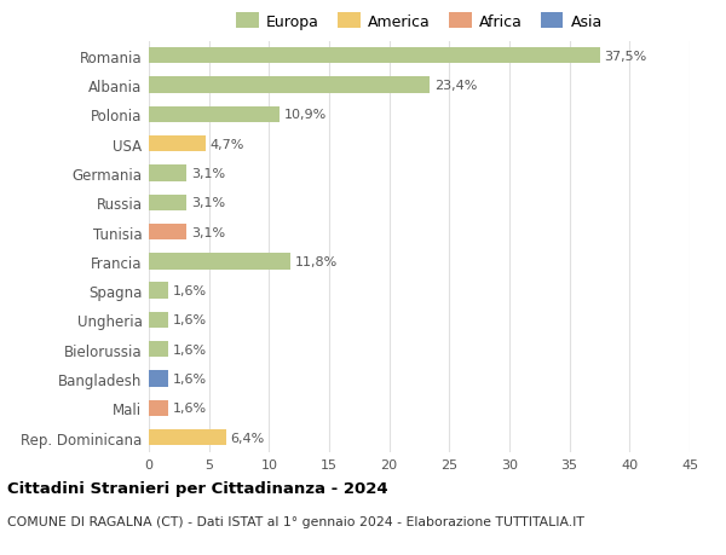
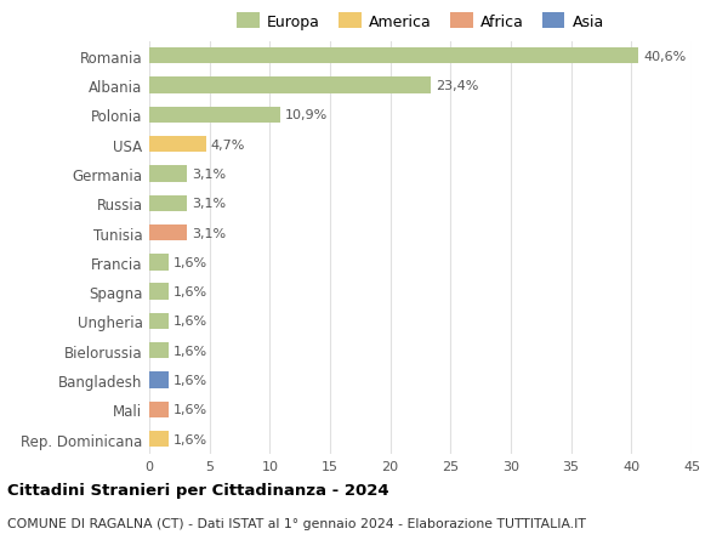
Romania: 37,5% -> 40,6%
Francia: 11,8% -> 1,6%
Rep. Dominicana: 6,4% -> 1,6%
